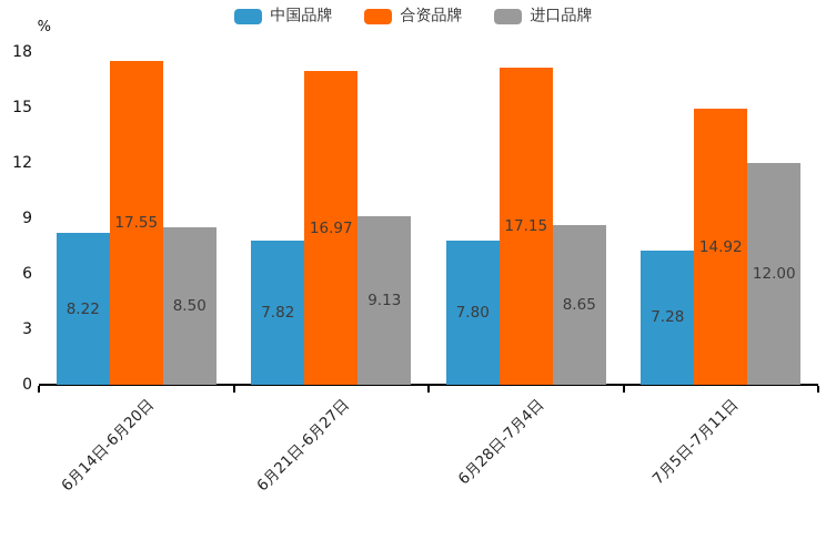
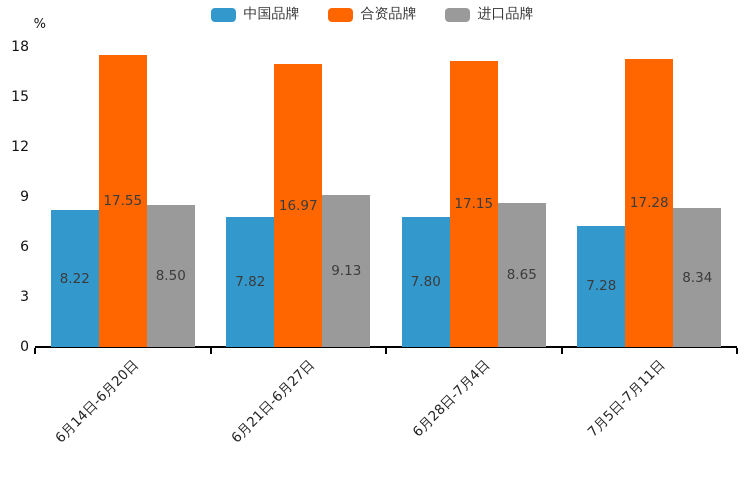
合资品牌/7月5日-7月11日: 14.92 -> 17.28
进口品牌/7月5日-7月11日: 12.00 -> 8.34
